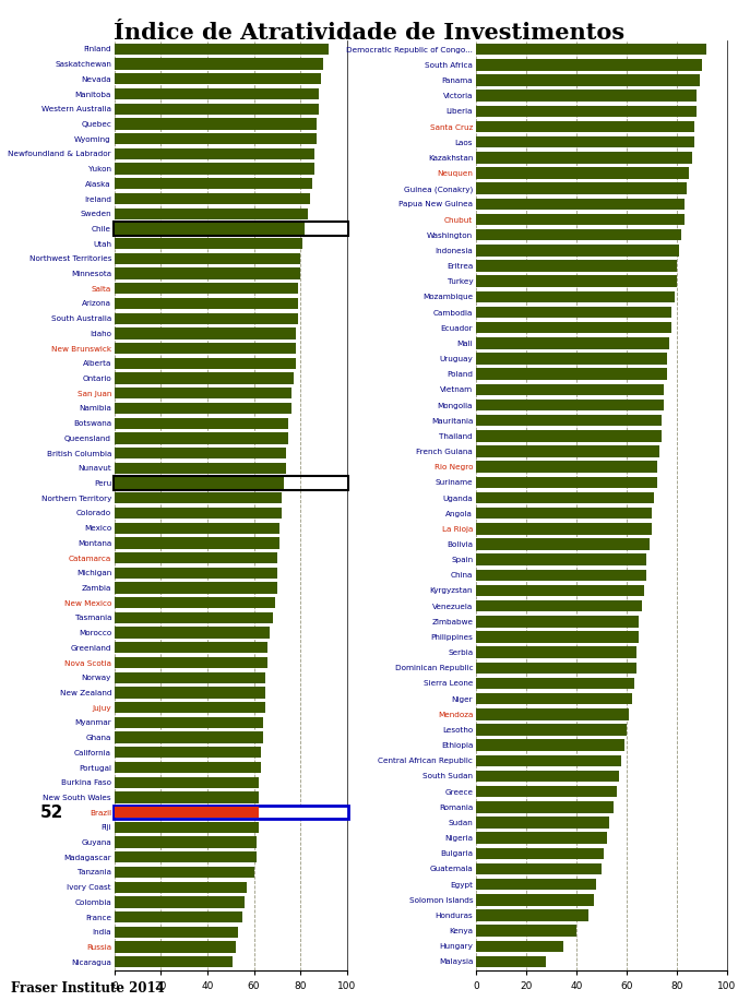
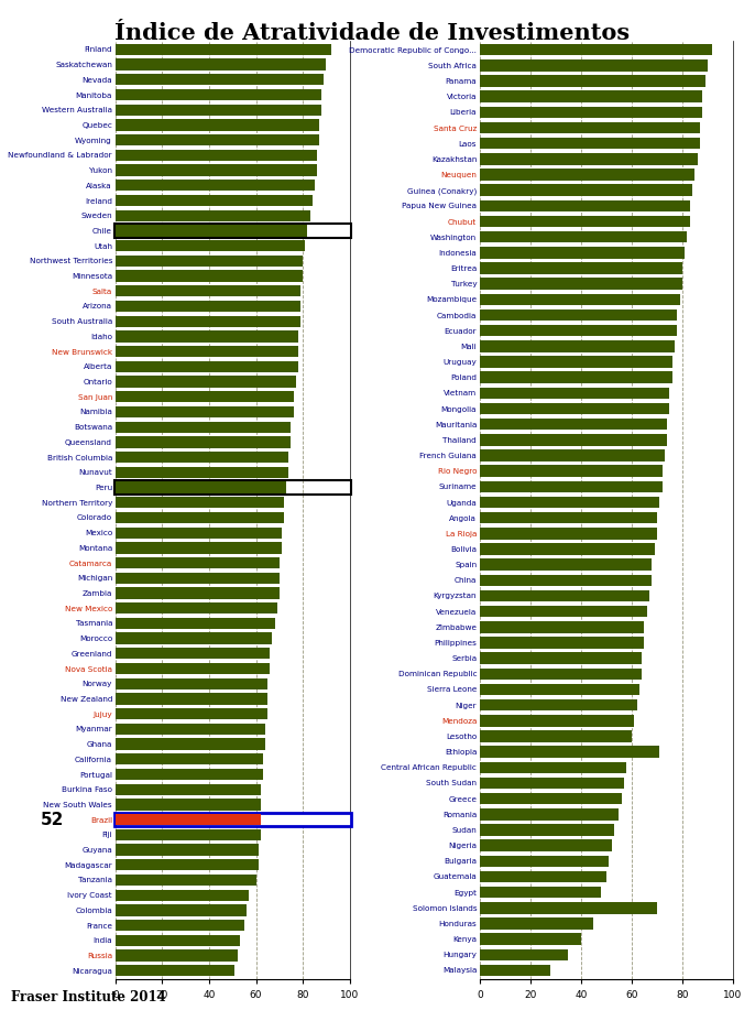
Ethiopia: 59 -> 71
Solomon Islands: 47 -> 70
